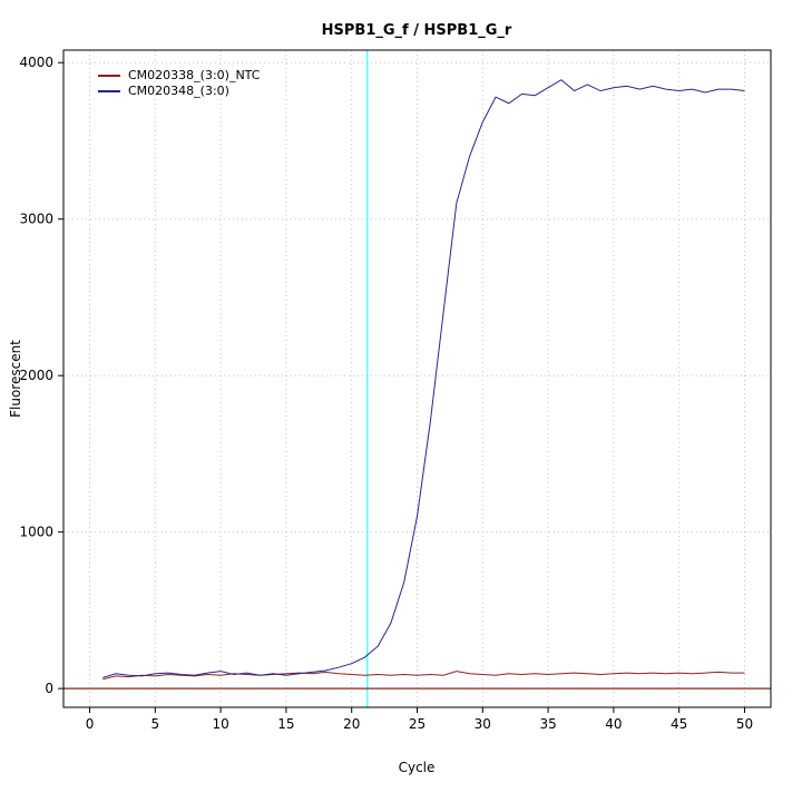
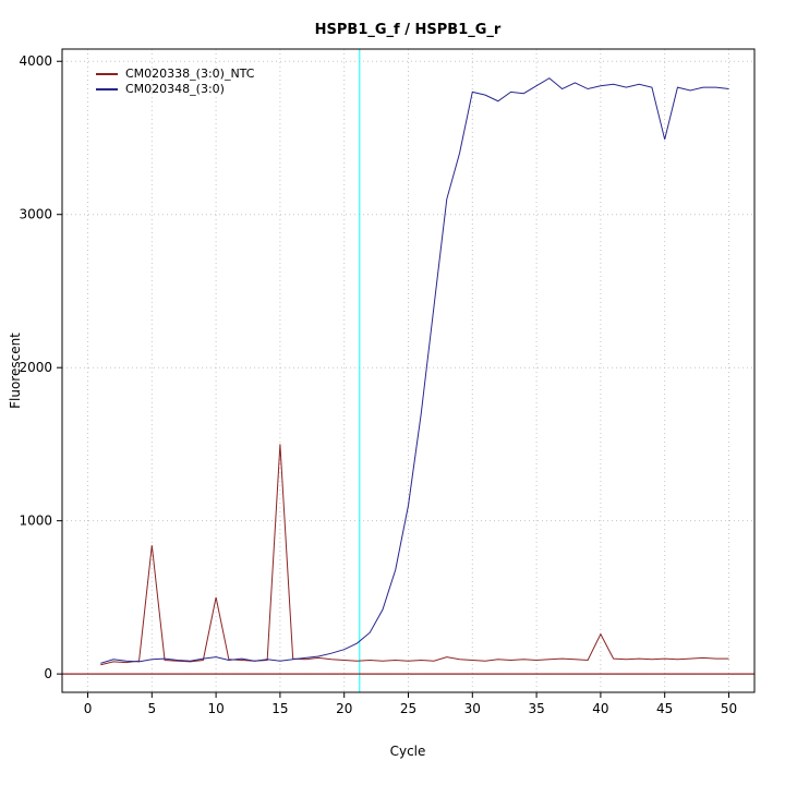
CM020338_(3:0)_NTC/5: 80 -> 840
CM020338_(3:0)_NTC/10: 80 -> 500
CM020338_(3:0)_NTC/15: 100 -> 1500
CM020348_(3:0)/30: 3620 -> 3800
CM020338_(3:0)_NTC/40: 100 -> 260
CM020348_(3:0)/45: 3820 -> 3490
